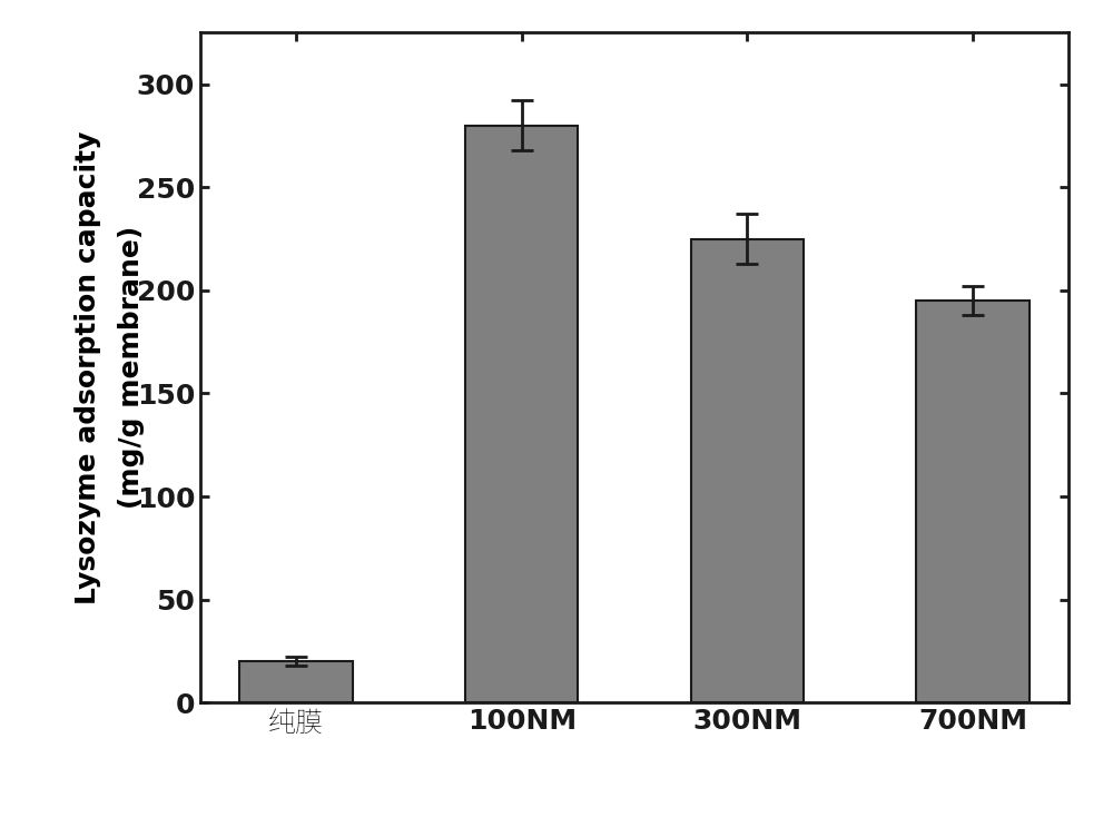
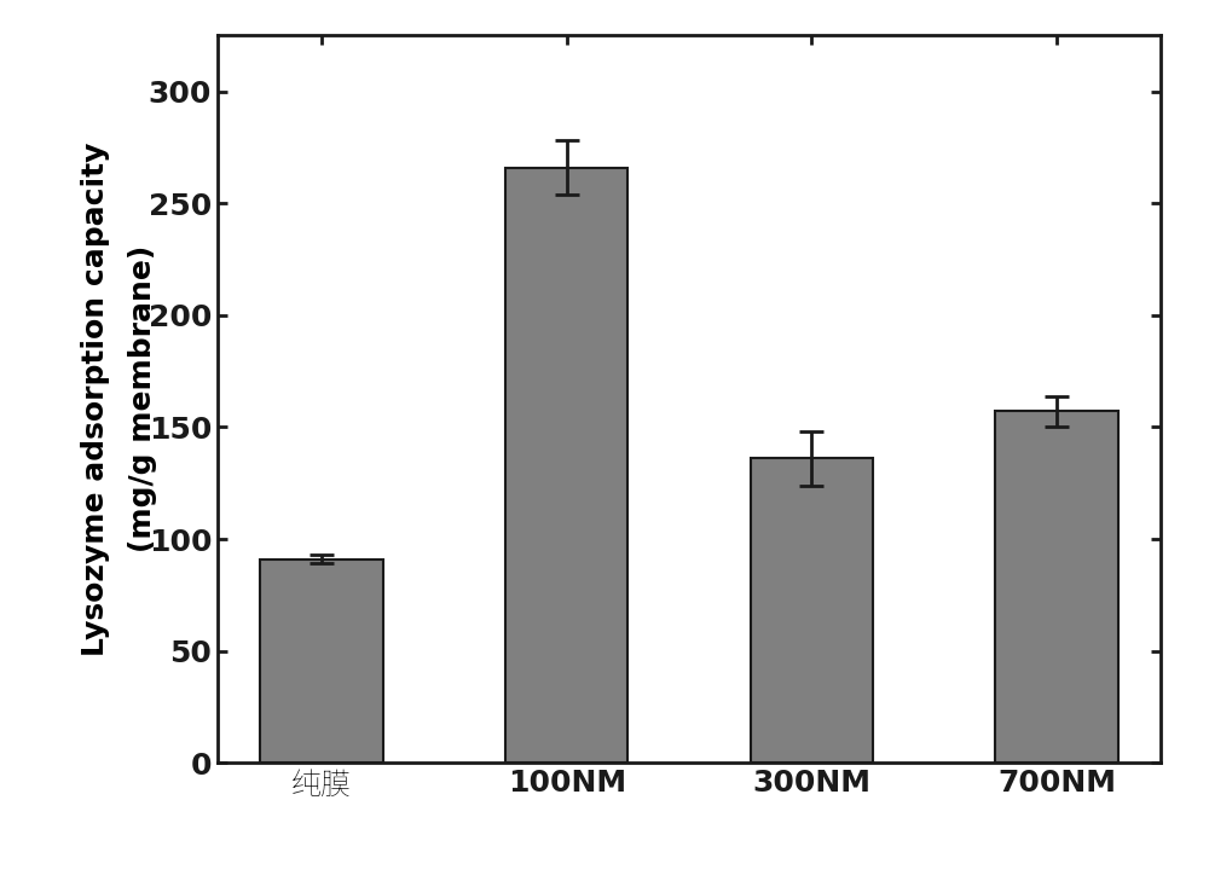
纯膜: 20 -> 91
100NM: 280 -> 266
300NM: 225 -> 136
700NM: 195 -> 157
